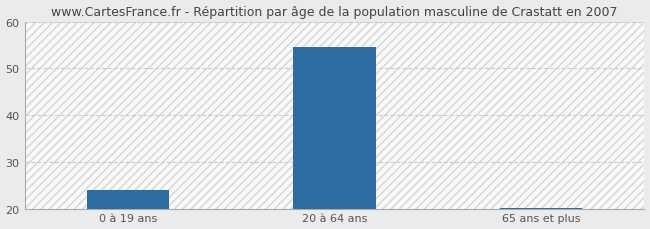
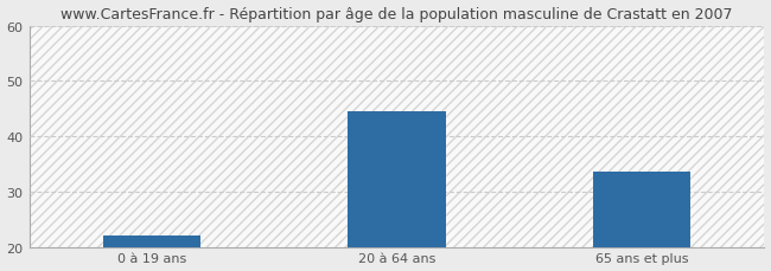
0 à 19 ans: 24.0 -> 22.0
20 à 64 ans: 54.5 -> 44.5
65 ans et plus: 20.2 -> 33.5
